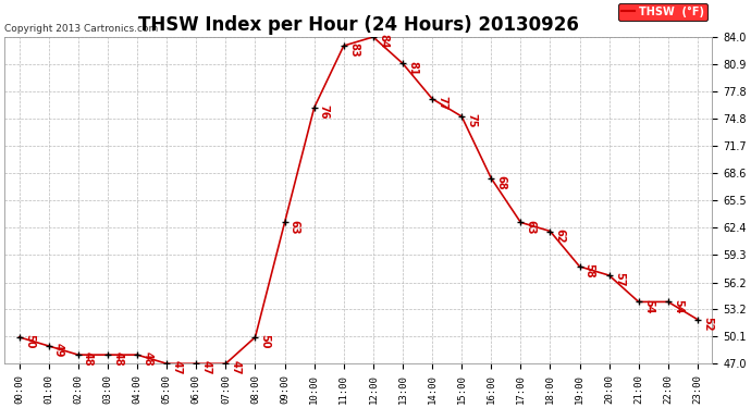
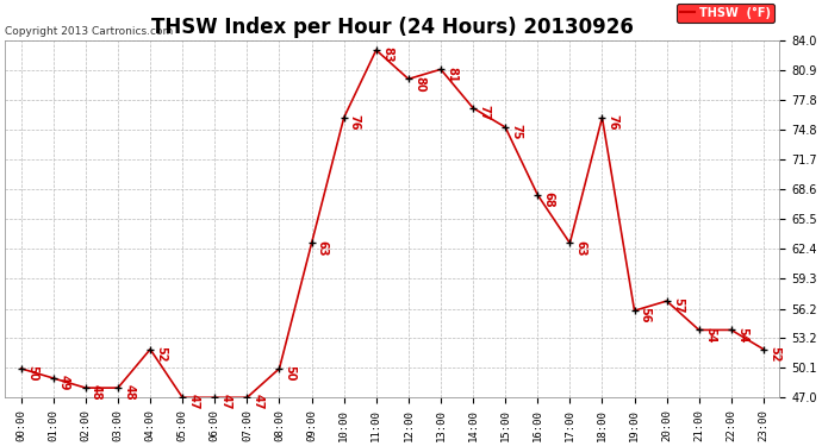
04:00: 48 -> 52
12:00: 84 -> 80
18:00: 62 -> 76
19:00: 58 -> 56
